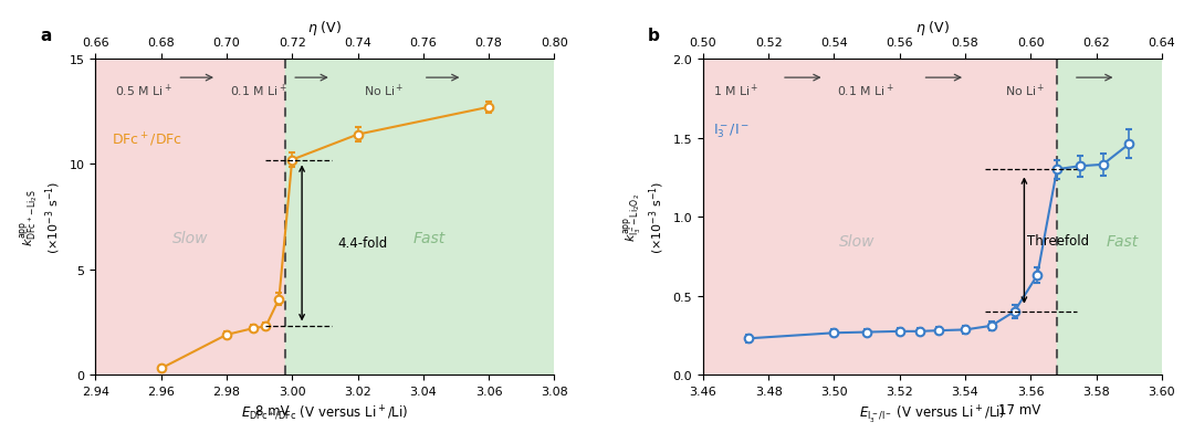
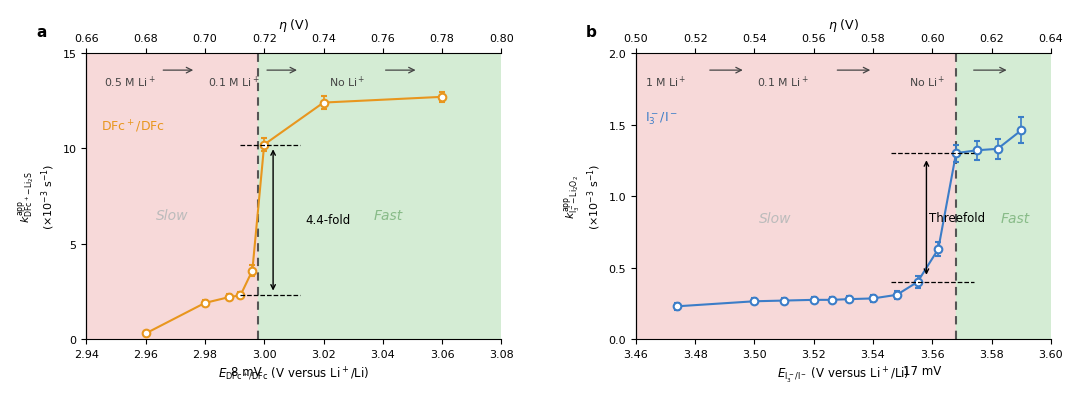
3.02: 11.4 -> 12.4
